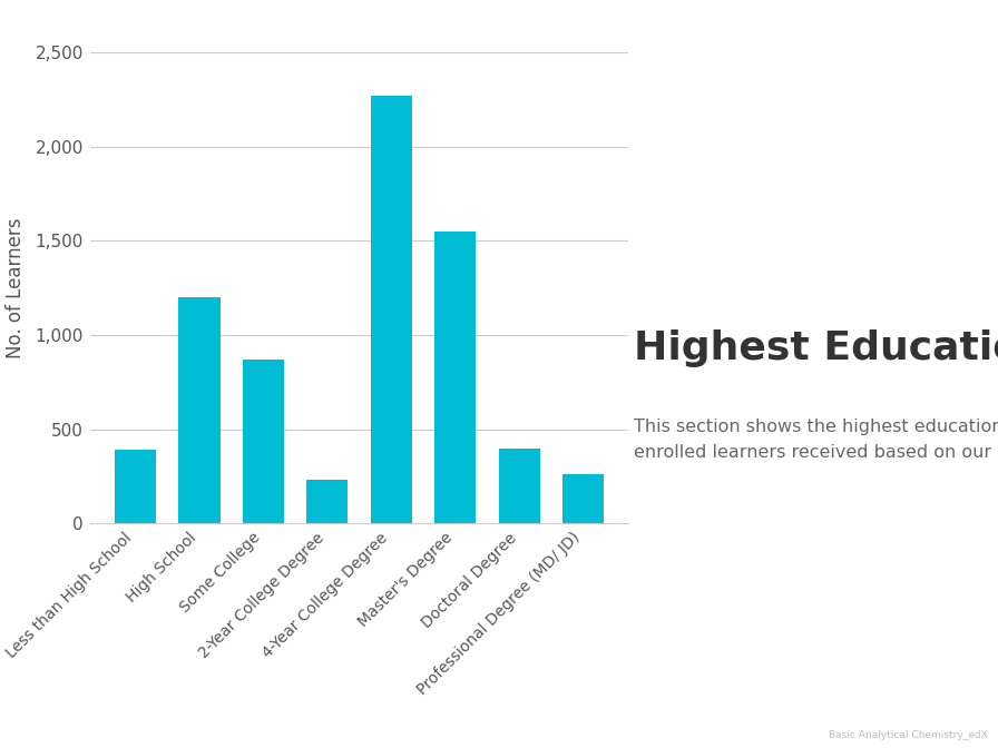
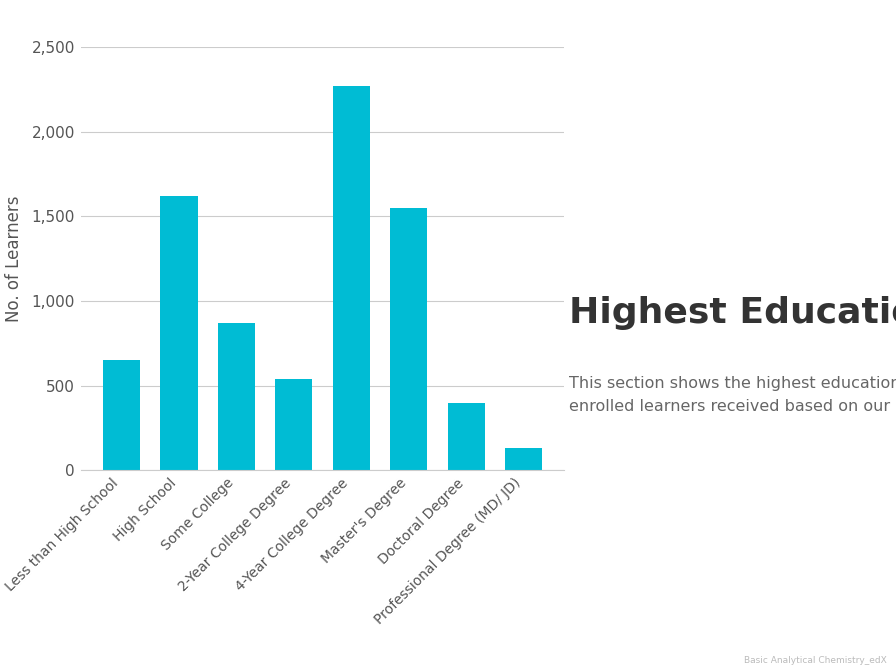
Less than High School: 390 -> 650
High School: 1,200 -> 1,620
2-Year College Degree: 230 -> 540
Professional Degree (MD/ JD): 260 -> 130
